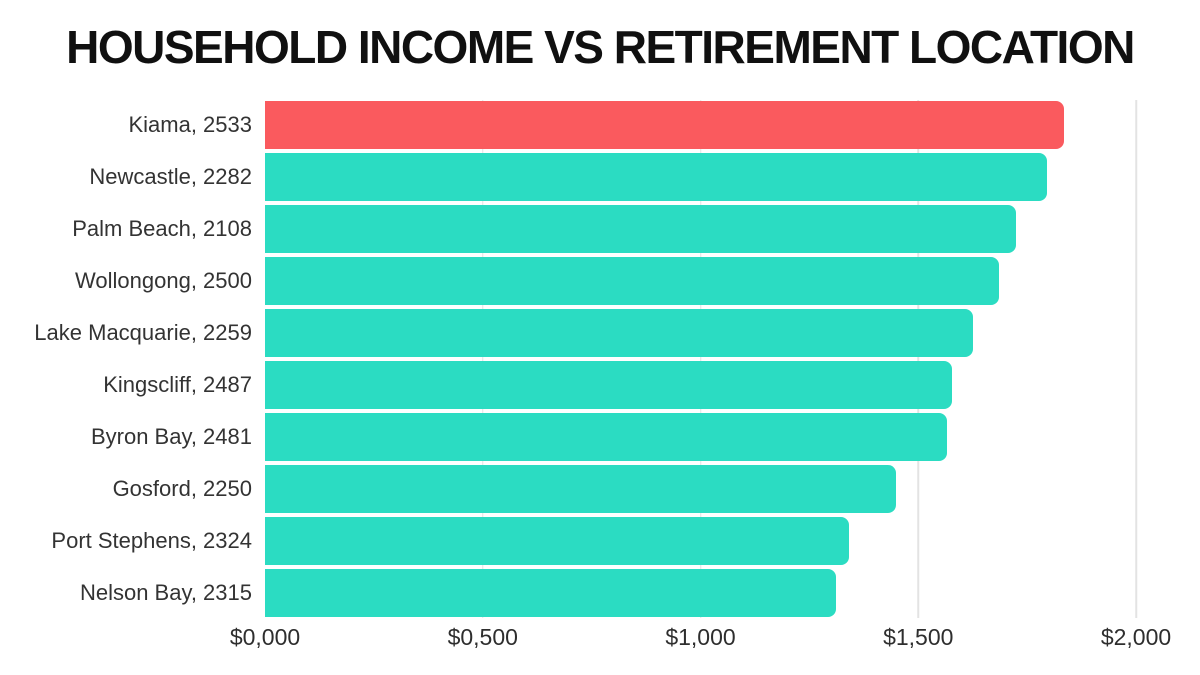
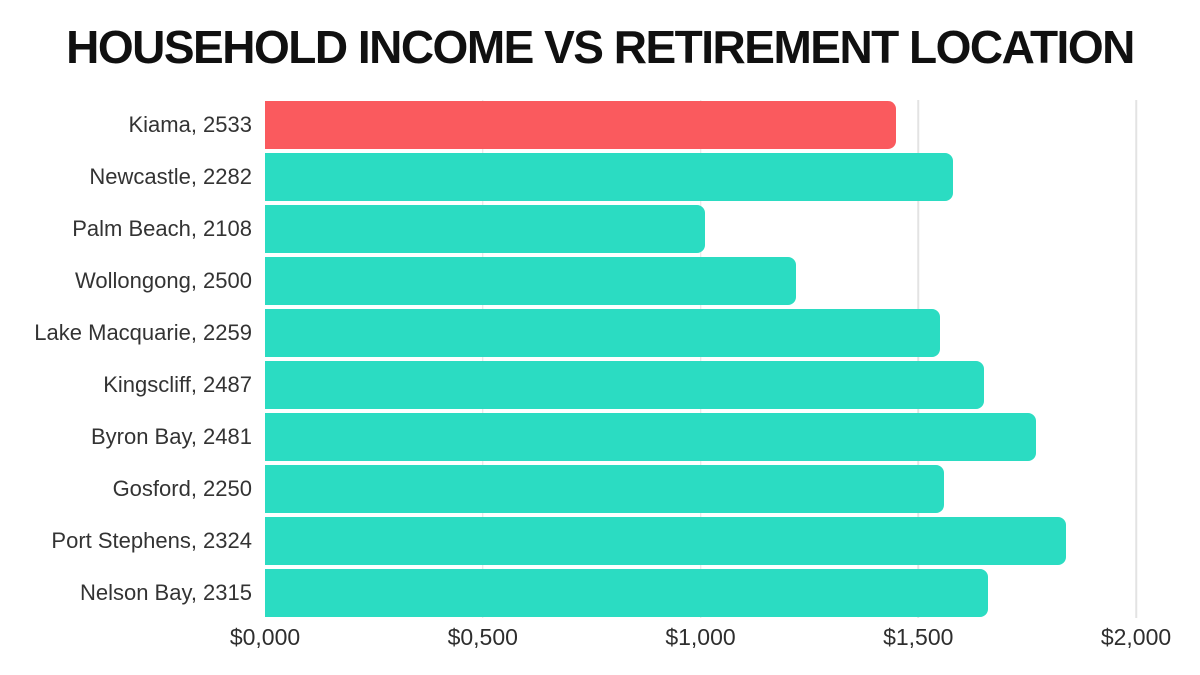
Kiama, 2533: $1840 -> $1450
Newcastle, 2282: $1800 -> $1580
Palm Beach, 2108: $1720 -> $1010
Wollongong, 2500: $1680 -> $1220
Lake Macquarie, 2259: $1620 -> $1550
Kingscliff, 2487: $1580 -> $1650
Byron Bay, 2481: $1560 -> $1770
Gosford, 2250: $1450 -> $1560
Port Stephens, 2324: $1340 -> $1840
Nelson Bay, 2315: $1310 -> $1660
